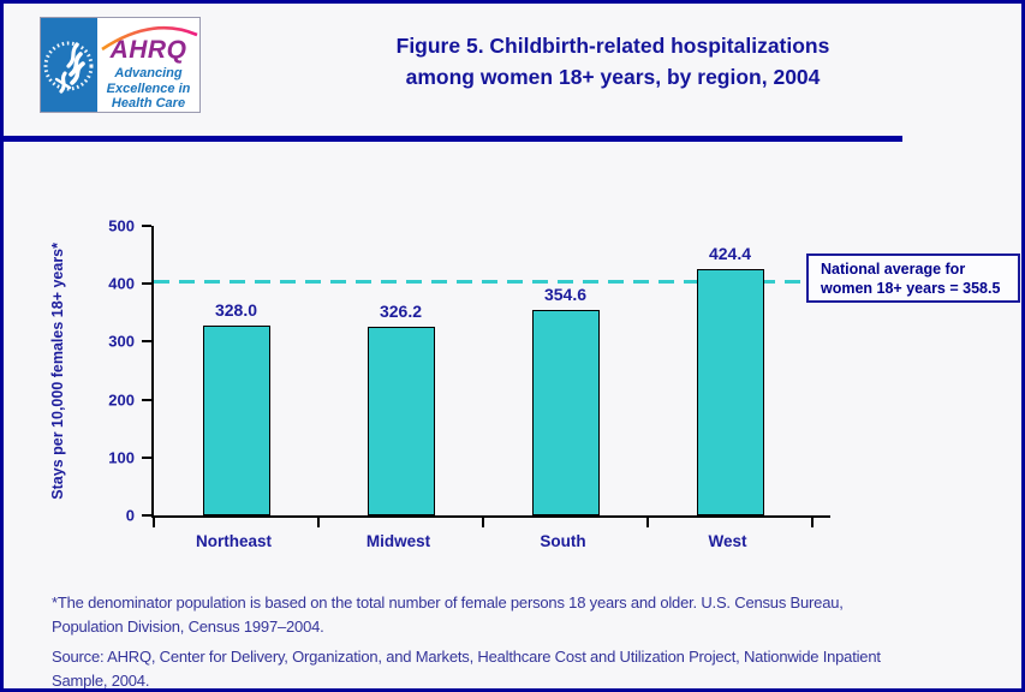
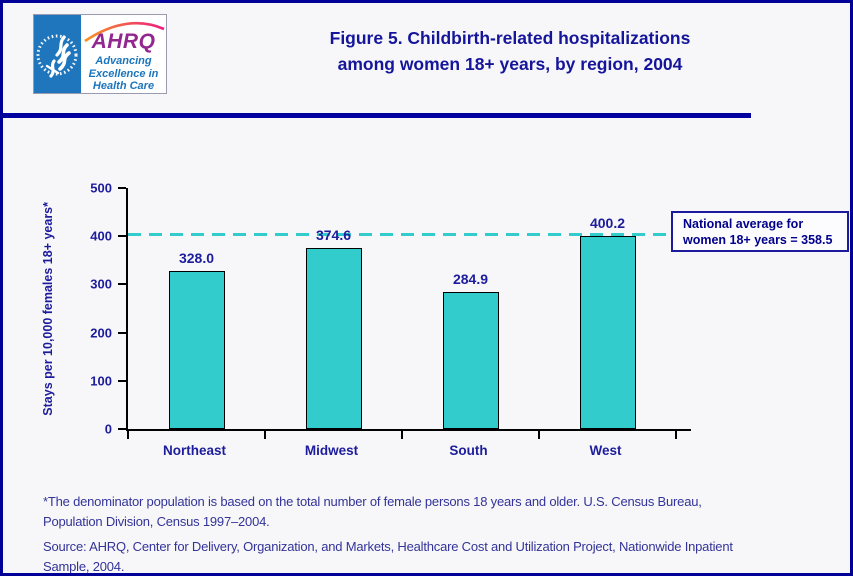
Midwest: 326.2 -> 374.6
South: 354.6 -> 284.9
West: 424.4 -> 400.2
